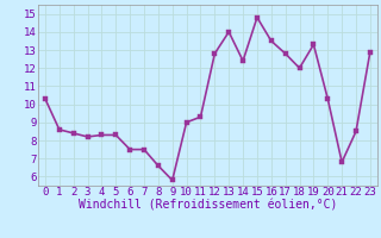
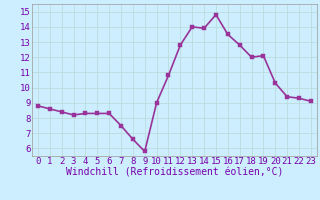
0: 10.3 -> 8.8
6: 7.5 -> 8.3
11: 9.3 -> 10.8
14: 12.4 -> 13.9
19: 13.3 -> 12.1
21: 6.8 -> 9.4
22: 8.5 -> 9.3
23: 12.9 -> 9.1
